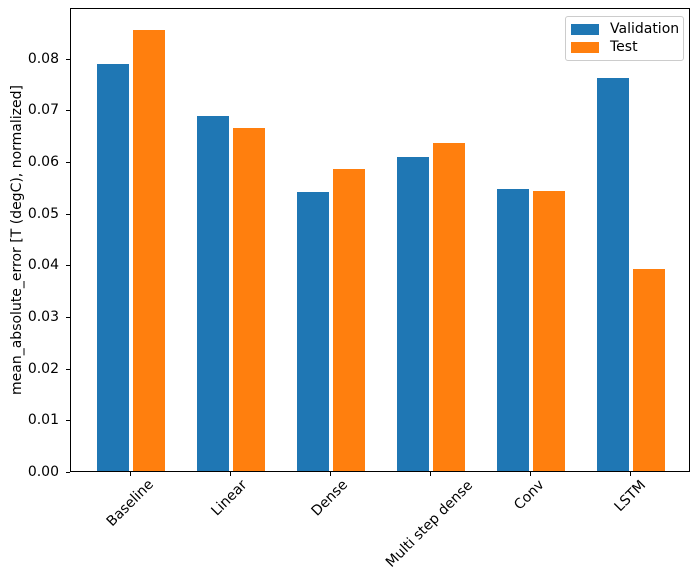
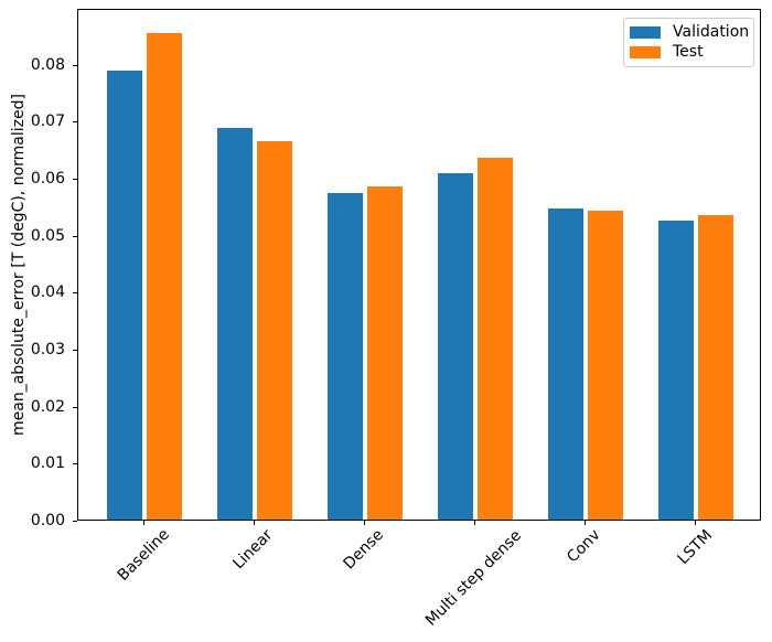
Validation/Dense: 0.054 -> 0.057
Validation/LSTM: 0.076 -> 0.052
Test/LSTM: 0.039 -> 0.053
